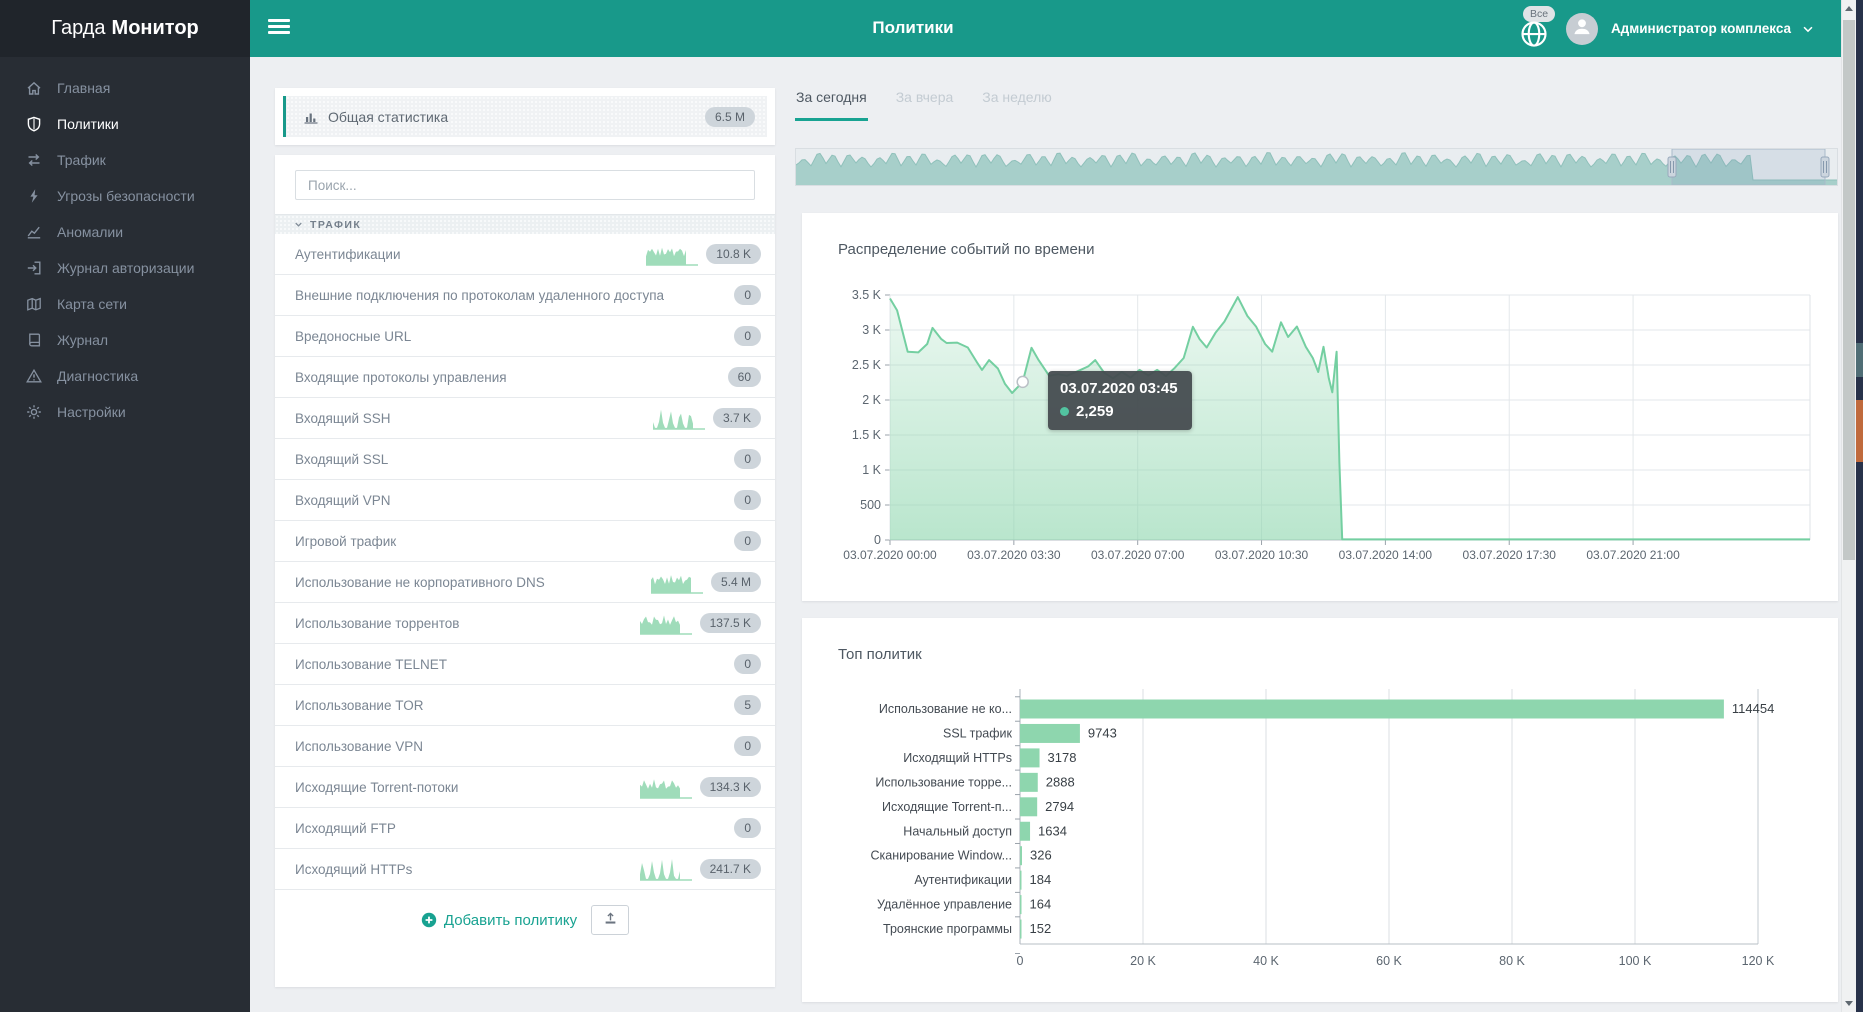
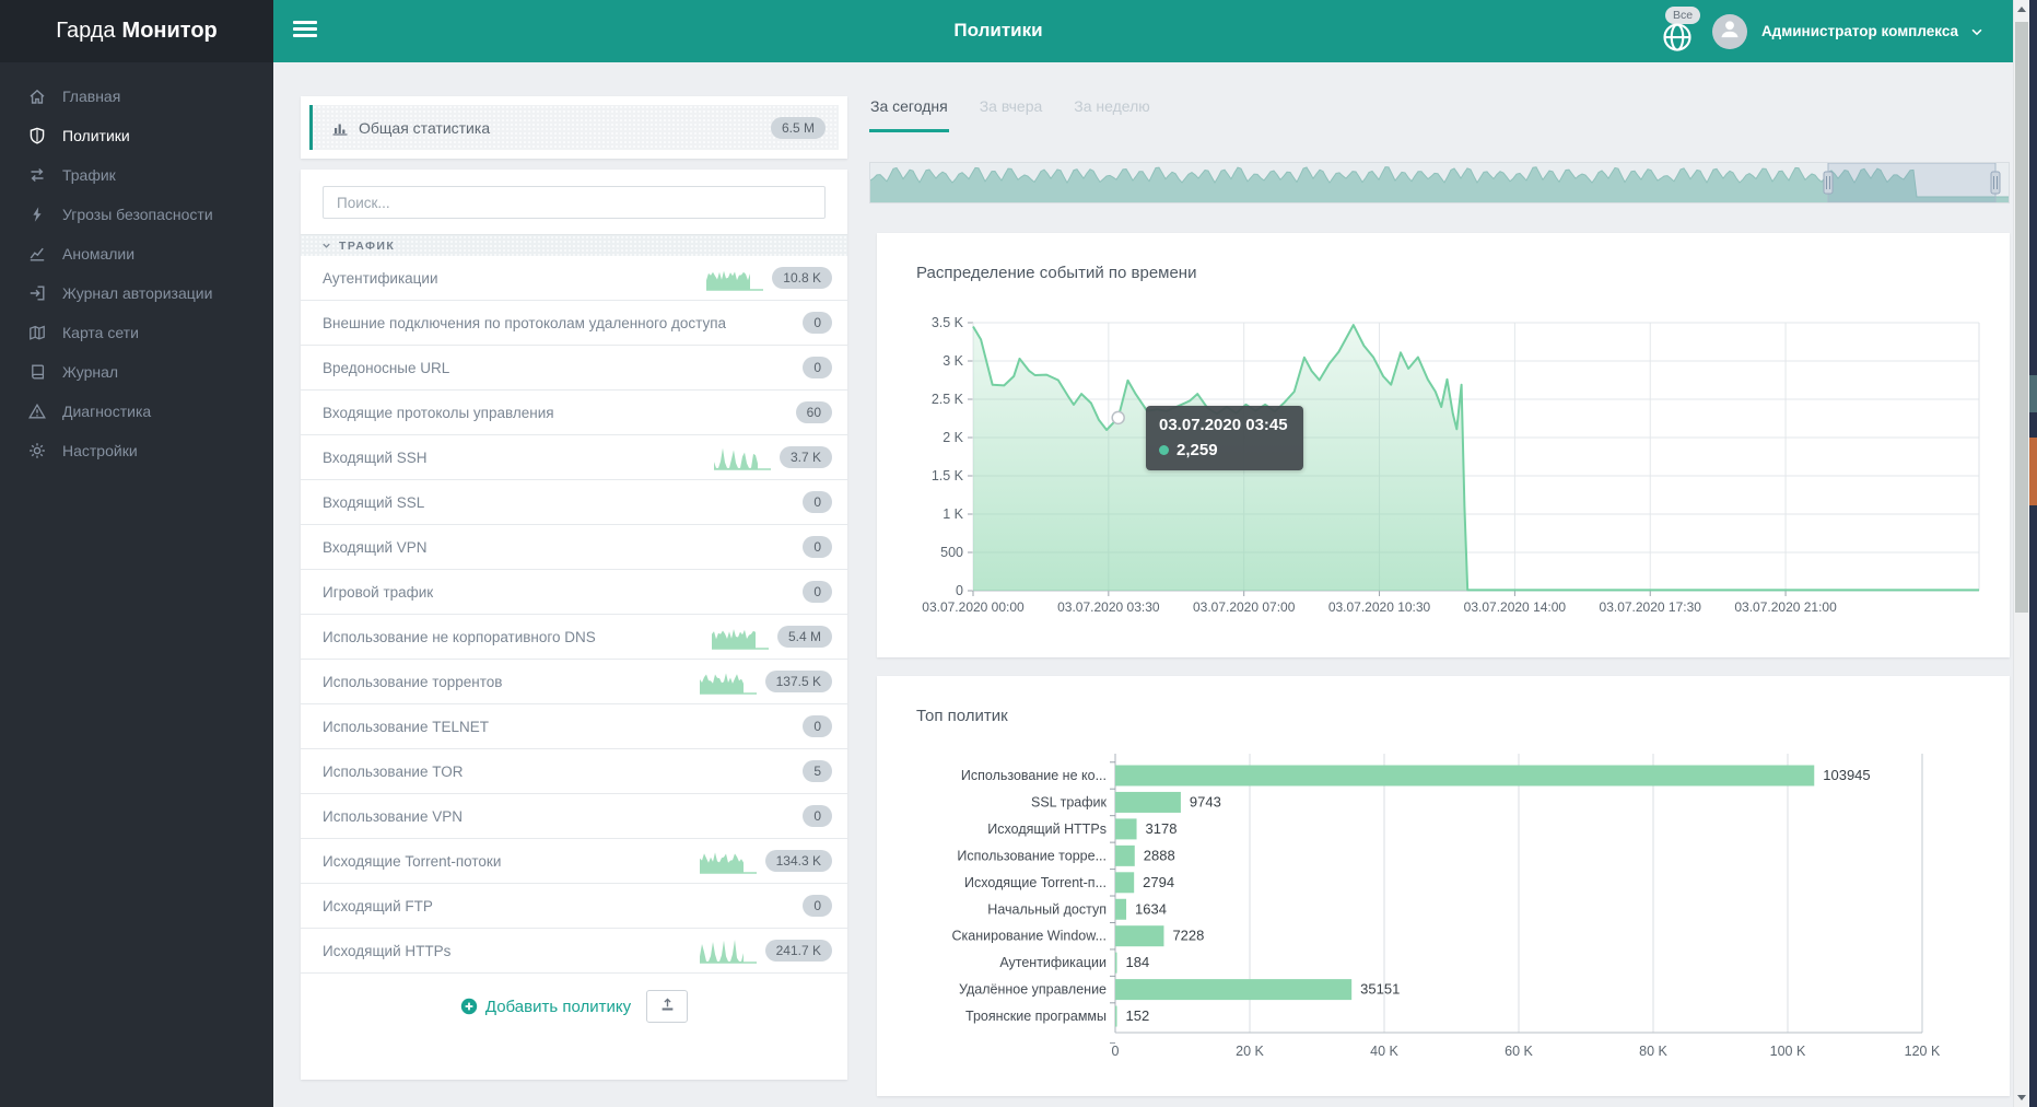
Топ политик/Использование не ко...: 114454 -> 103945
Топ политик/Сканирование Window...: 326 -> 7228
Топ политик/Удалённое управление: 164 -> 35151
